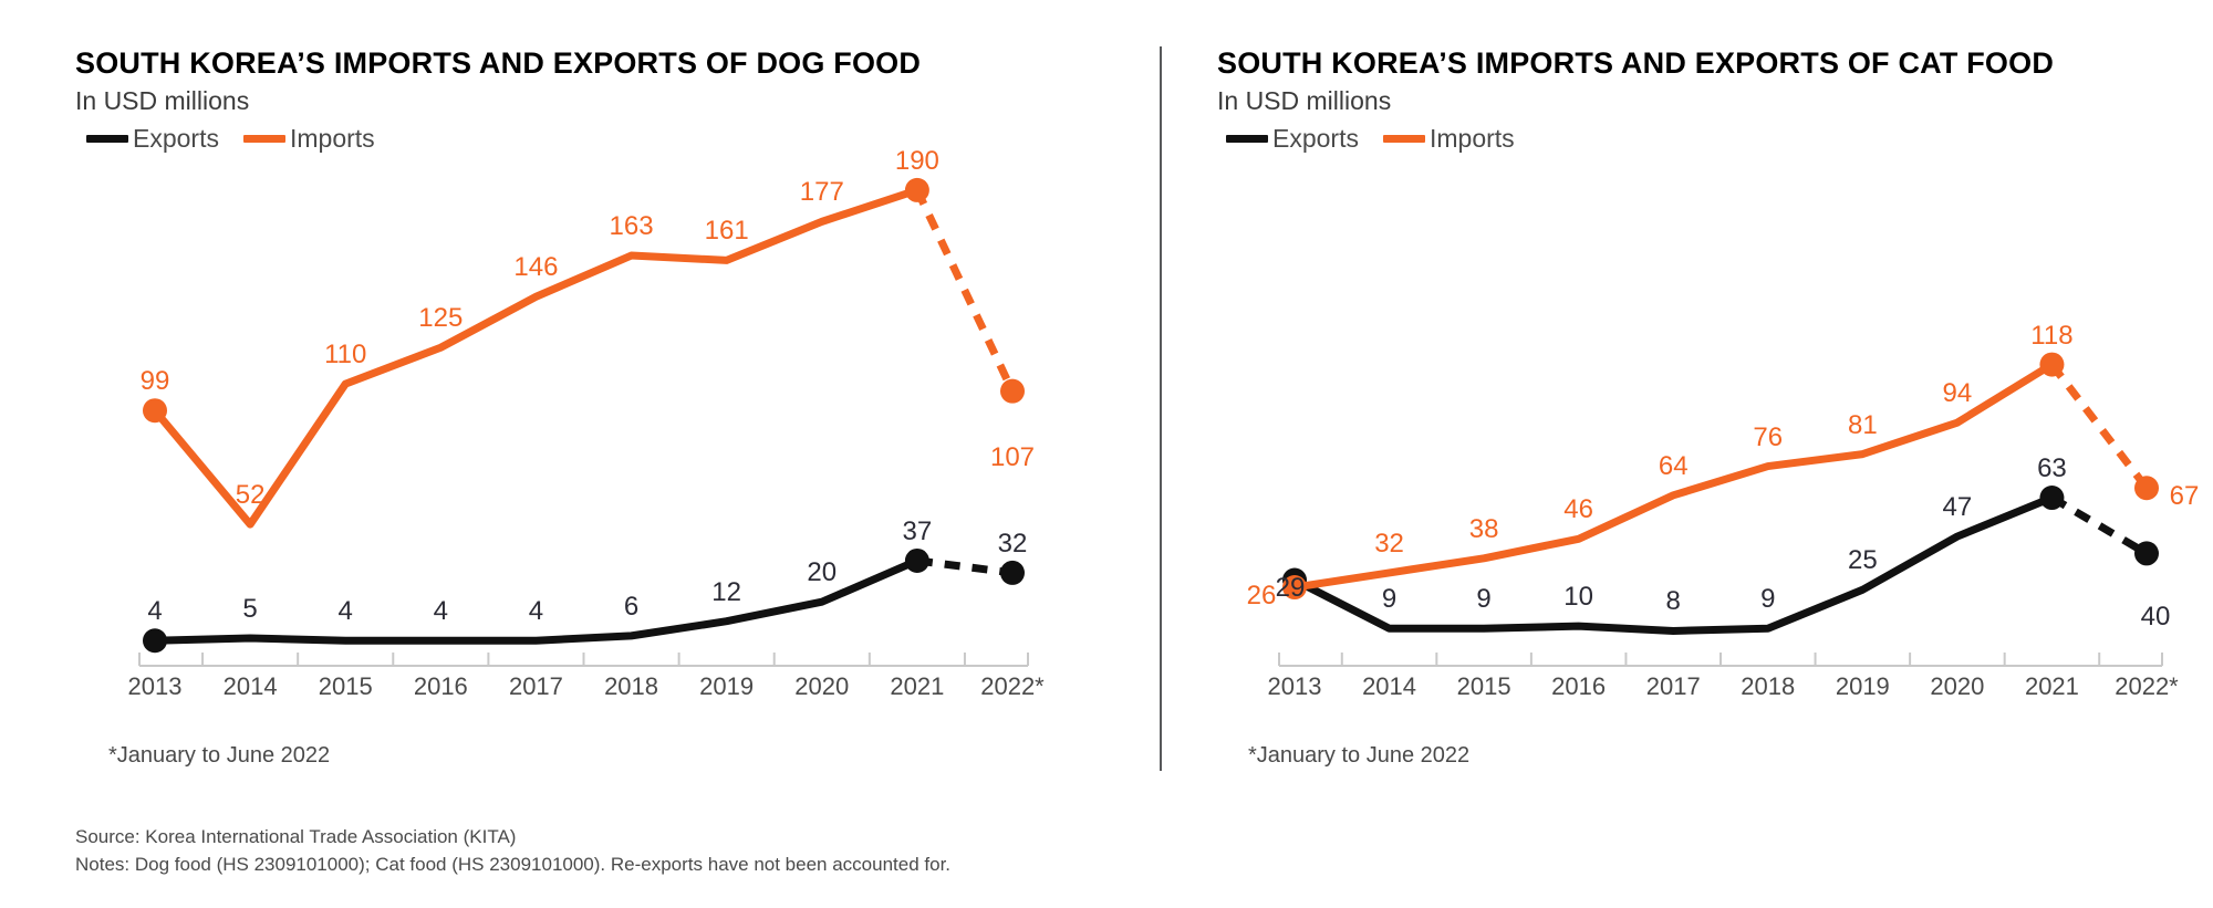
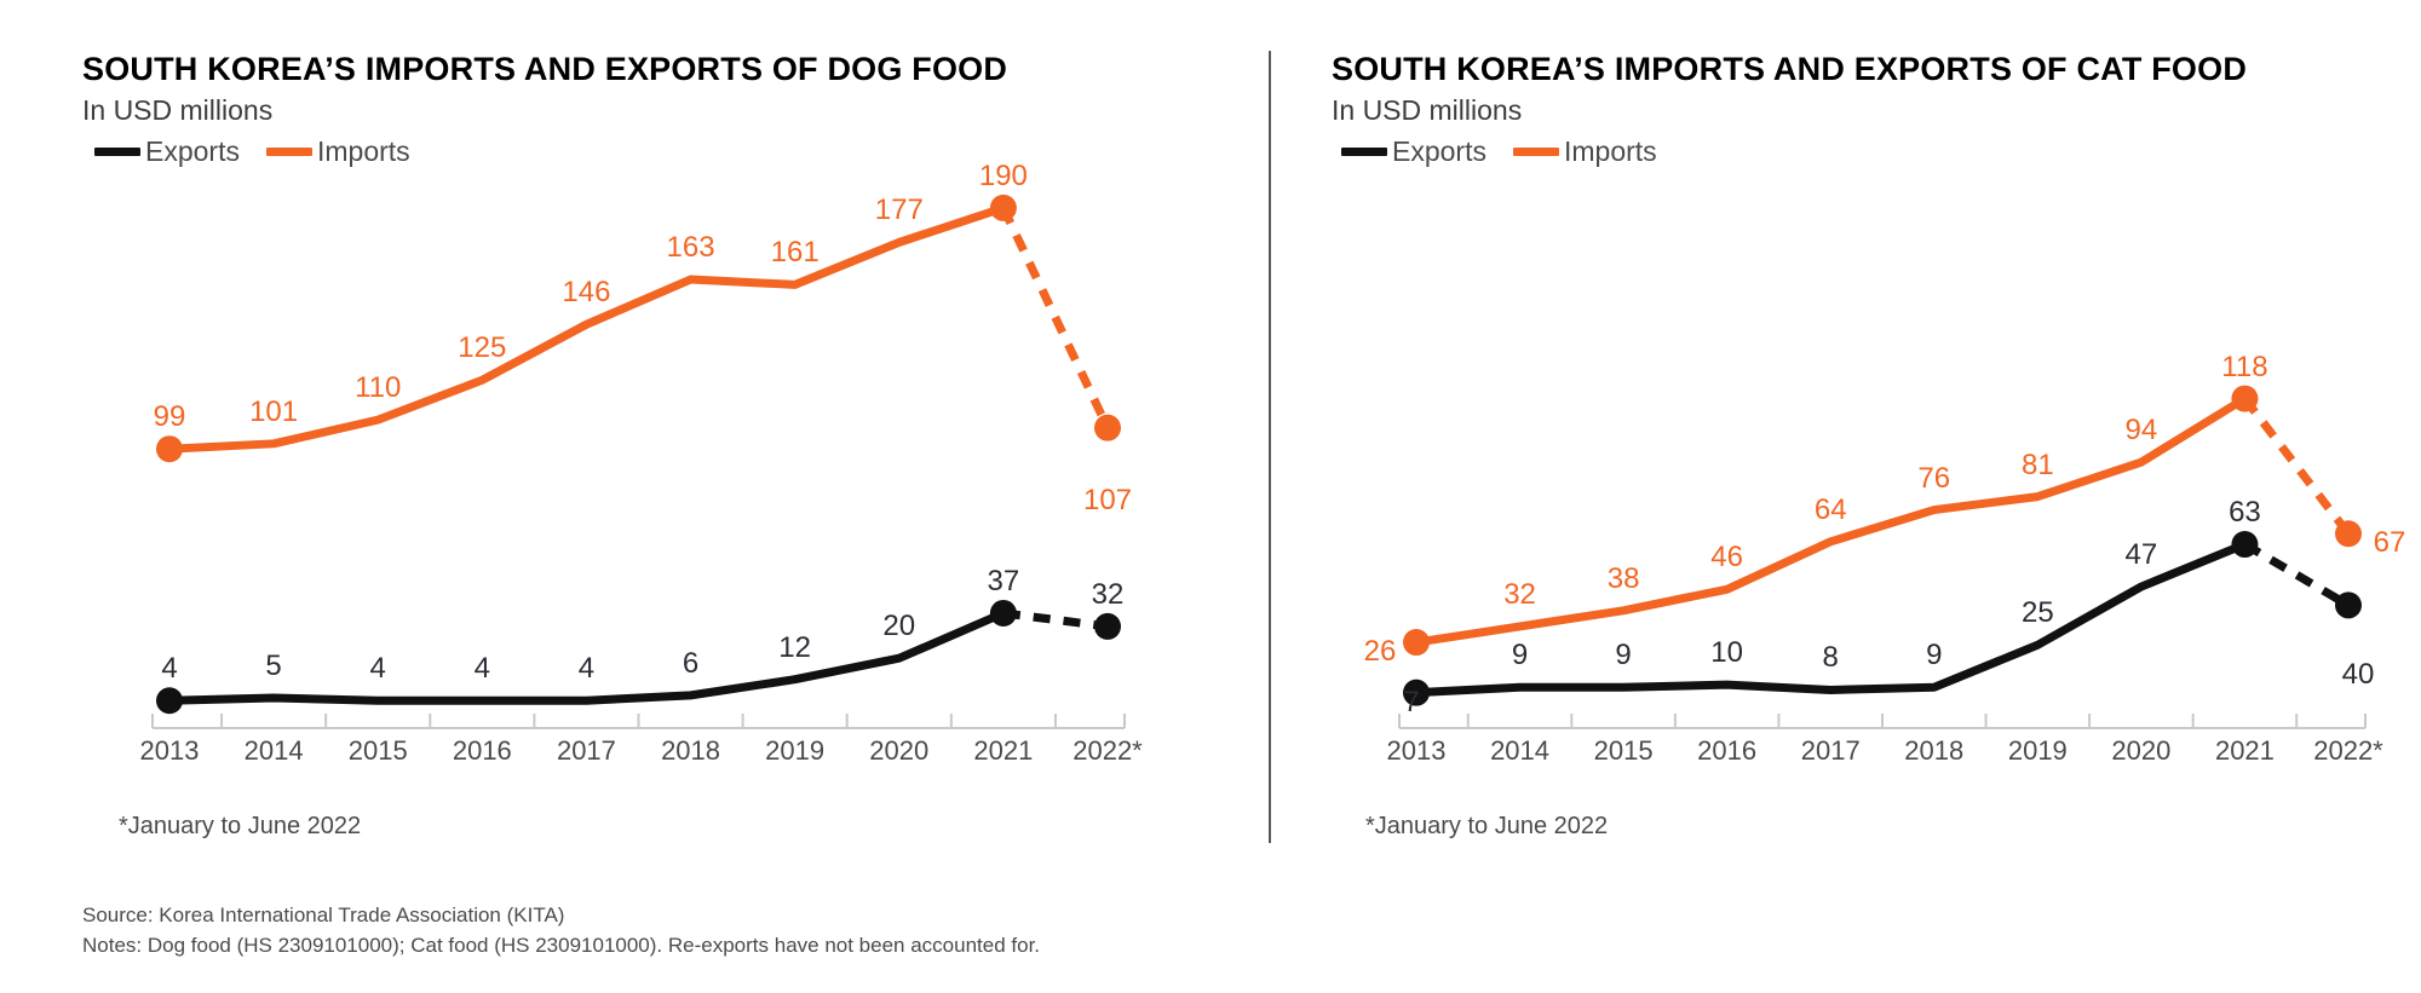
SOUTH KOREA’S IMPORTS AND EXPORTS OF DOG FOOD/Imports/2014: 52 -> 101
SOUTH KOREA’S IMPORTS AND EXPORTS OF CAT FOOD/Exports/2013: 29 -> 7
